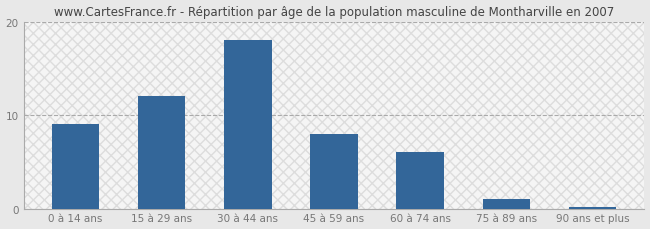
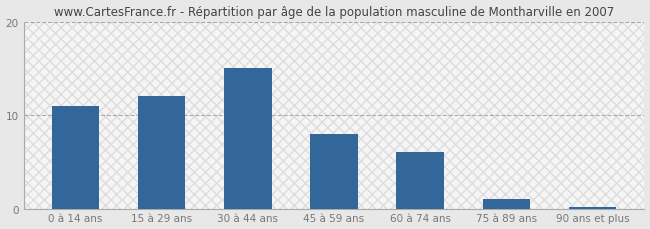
0 à 14 ans: 9.0 -> 11.0
30 à 44 ans: 18.0 -> 15.0
